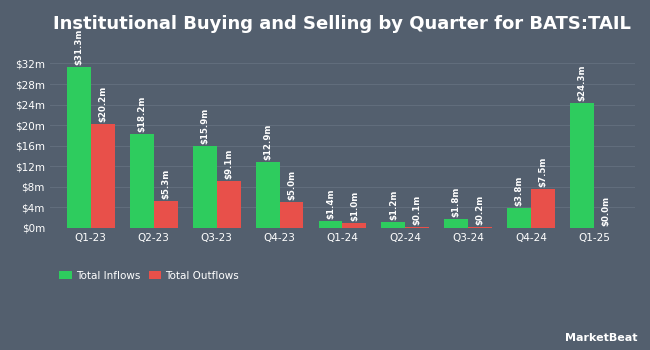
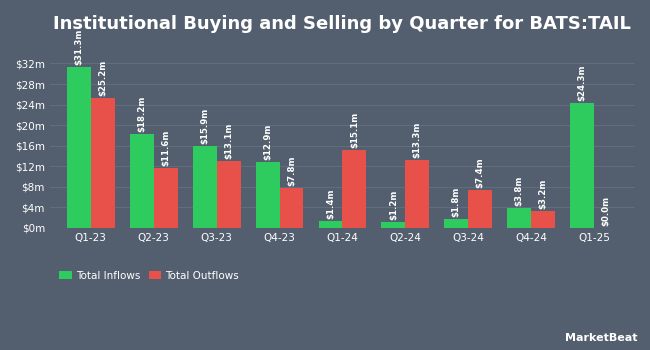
Total Outflows/Q1-23: $20.2m -> $25.2m
Total Outflows/Q2-23: $5.3m -> $11.6m
Total Outflows/Q3-23: $9.1m -> $13.1m
Total Outflows/Q4-23: $5.0m -> $7.8m
Total Outflows/Q1-24: $1.0m -> $15.1m
Total Outflows/Q2-24: $0.1m -> $13.3m
Total Outflows/Q3-24: $0.2m -> $7.4m
Total Outflows/Q4-24: $7.5m -> $3.2m
